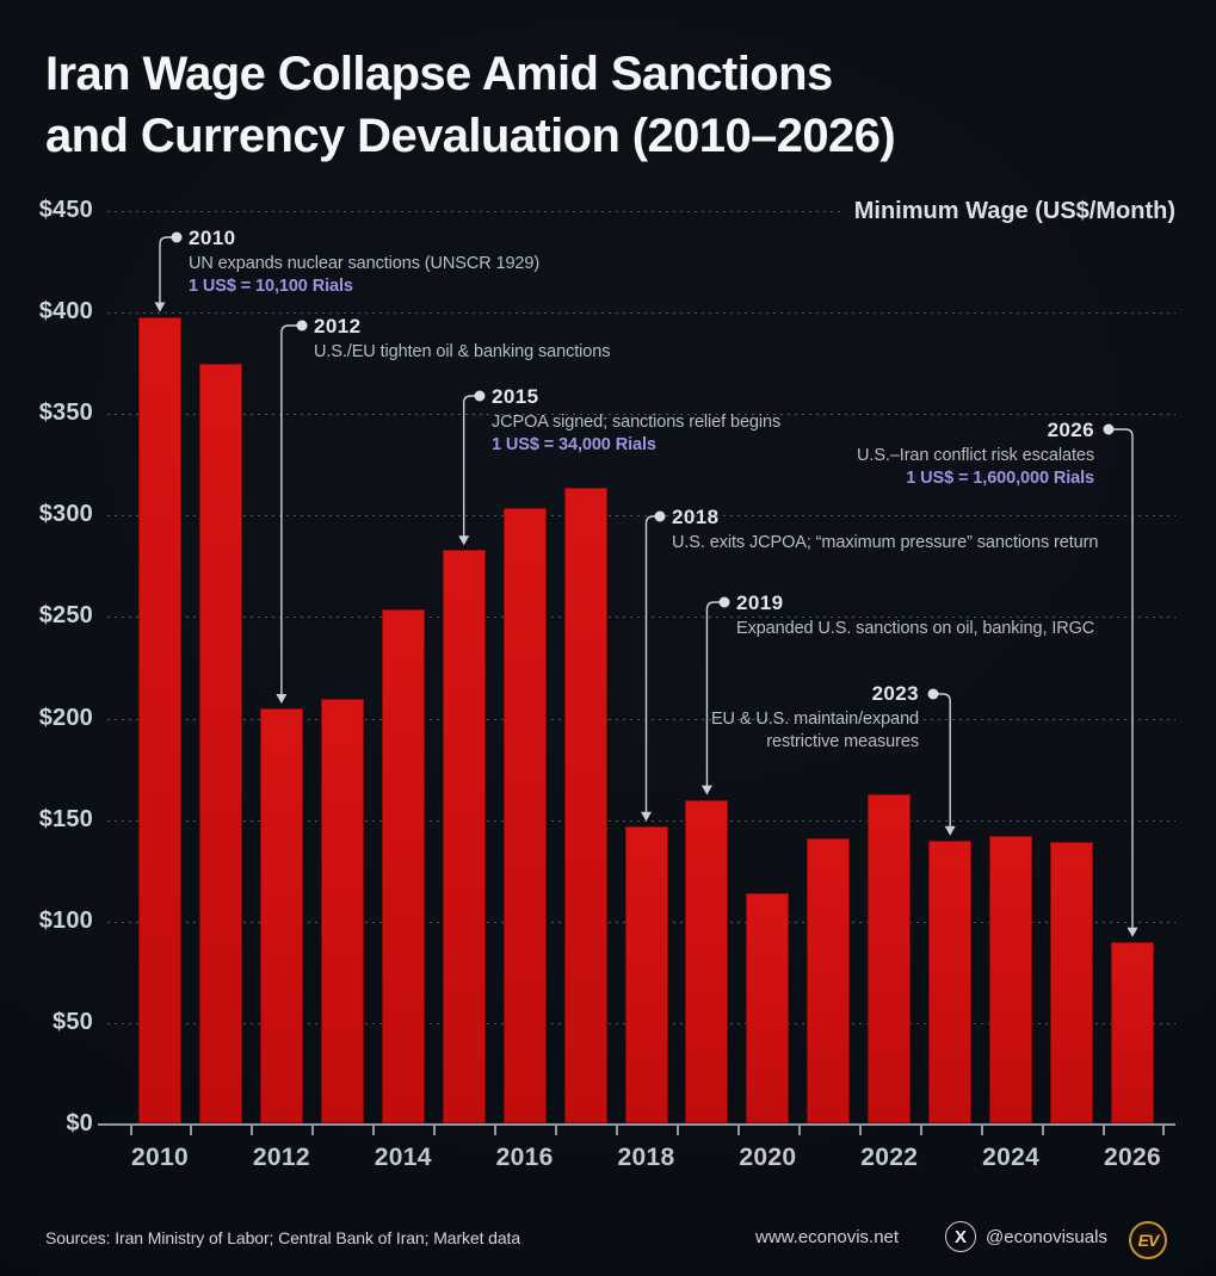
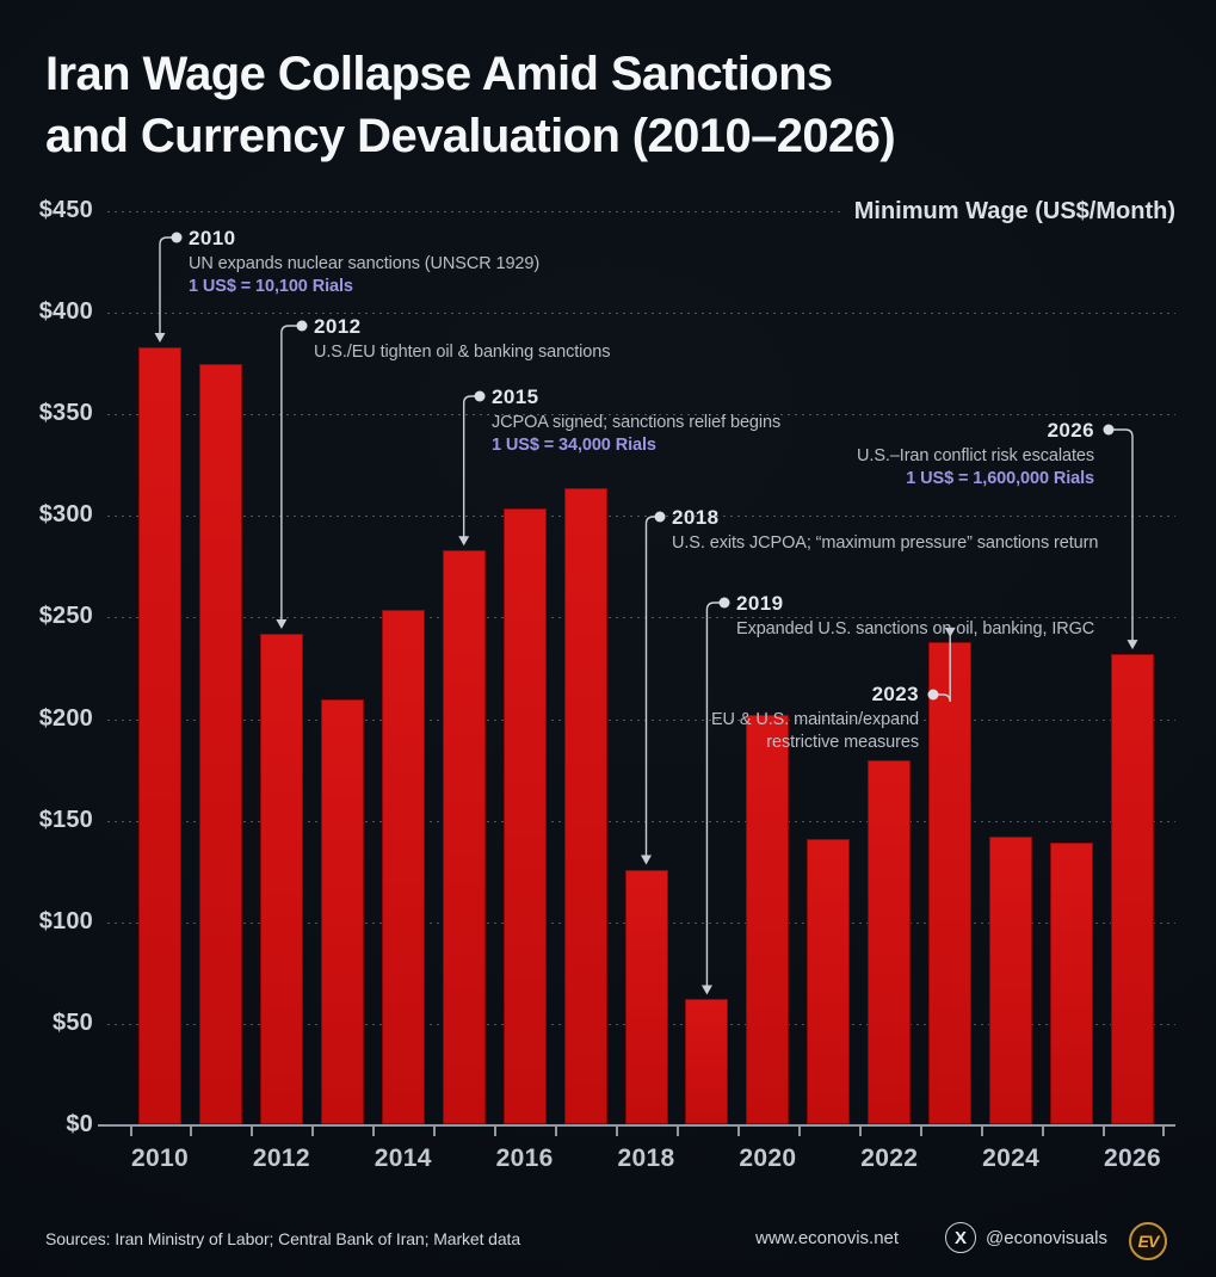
2010: $398 -> $383
2012: $205 -> $242
2018: $147 -> $126
2019: $160 -> $62
2020: $114 -> $202
2022: $163 -> $180
2023: $140 -> $238
2026: $90 -> $232
